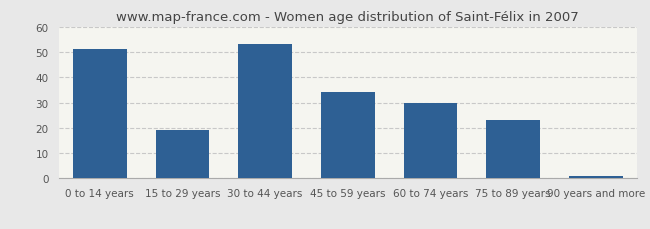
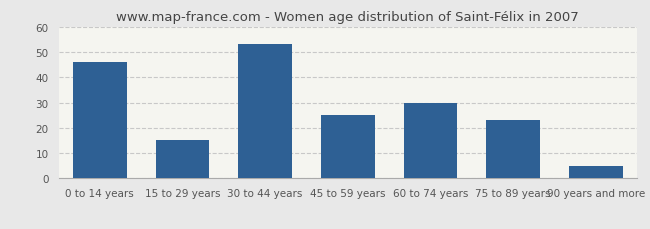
0 to 14 years: 51 -> 46
15 to 29 years: 19 -> 15
45 to 59 years: 34 -> 25
90 years and more: 1 -> 5
